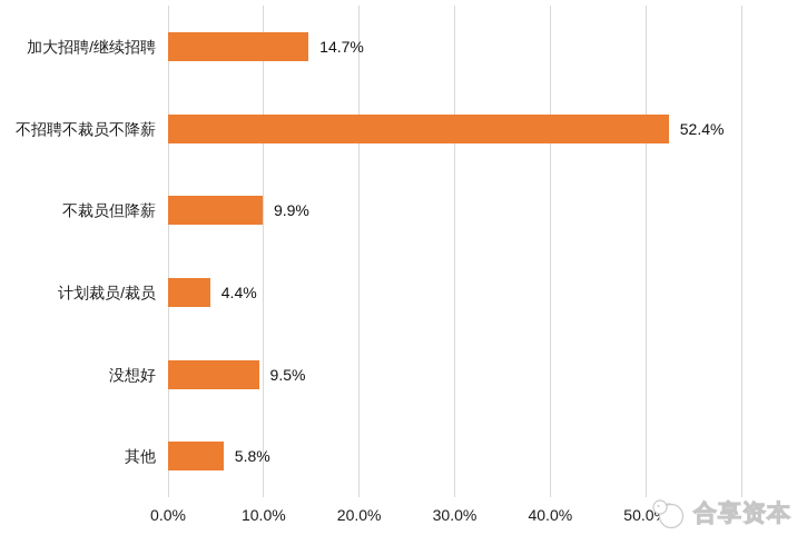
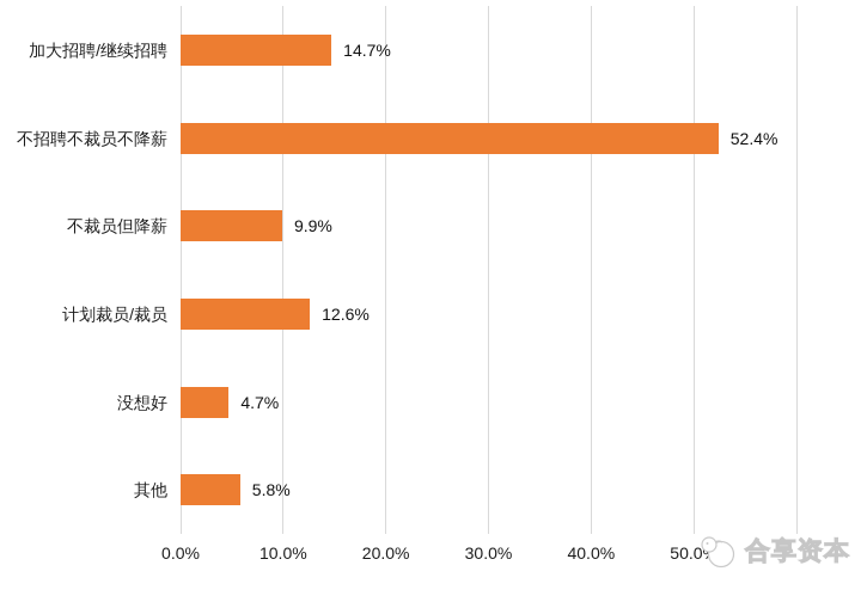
计划裁员/裁员: 4.4% -> 12.6%
没想好: 9.5% -> 4.7%
